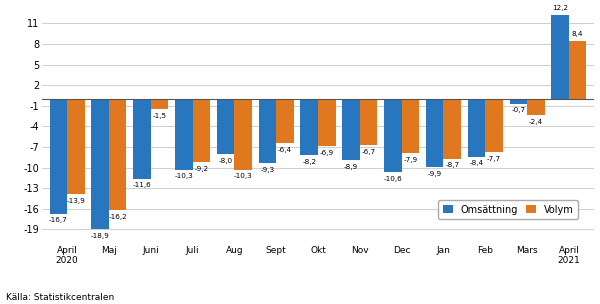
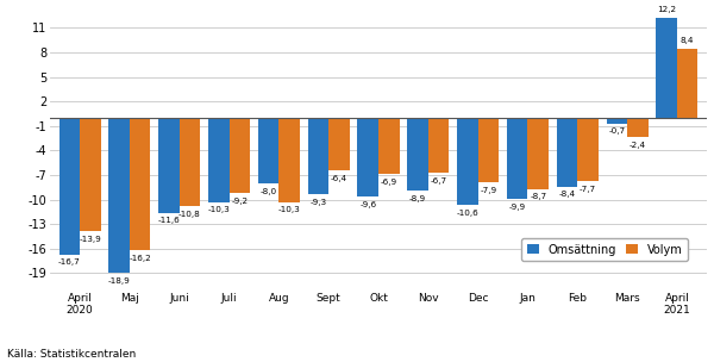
Volym/Juni: -1,5 -> -10,8
Omsättning/Okt: -8,2 -> -9,6
